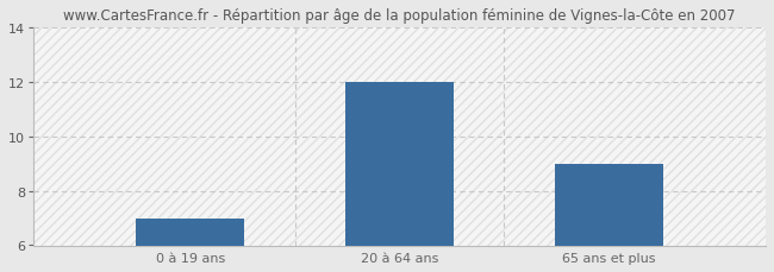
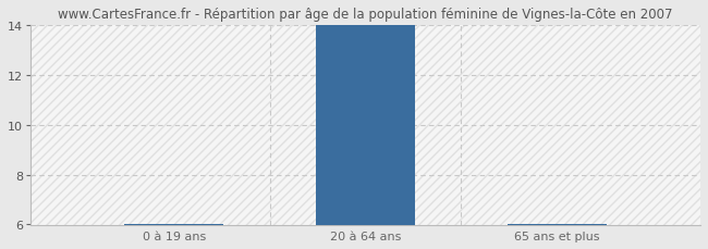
0 à 19 ans: 7 -> 6
20 à 64 ans: 12 -> 14
65 ans et plus: 9 -> 6
